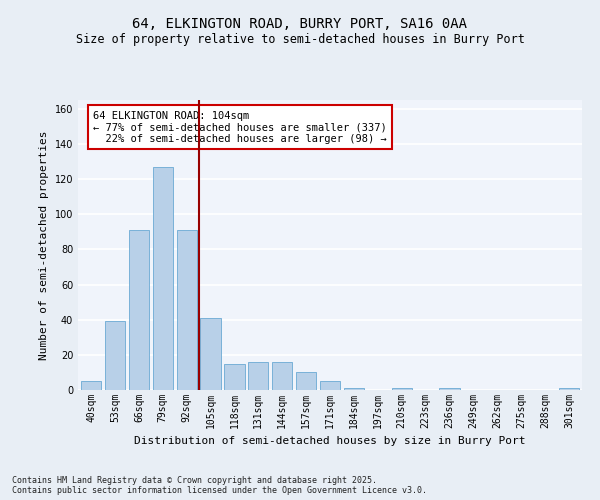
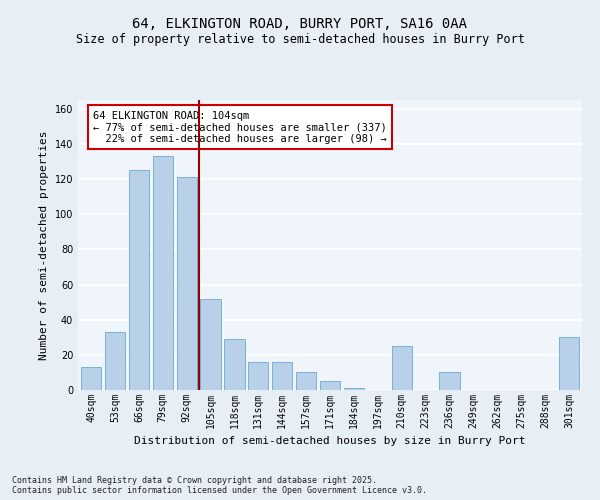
40sqm: 5 -> 13
53sqm: 39 -> 33
66sqm: 91 -> 125
79sqm: 127 -> 133
92sqm: 91 -> 121
105sqm: 41 -> 52
118sqm: 15 -> 29
210sqm: 1 -> 25
236sqm: 1 -> 10
301sqm: 1 -> 30
